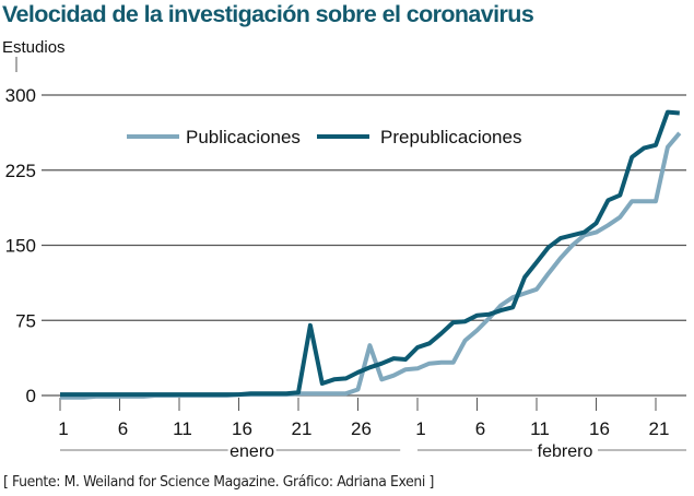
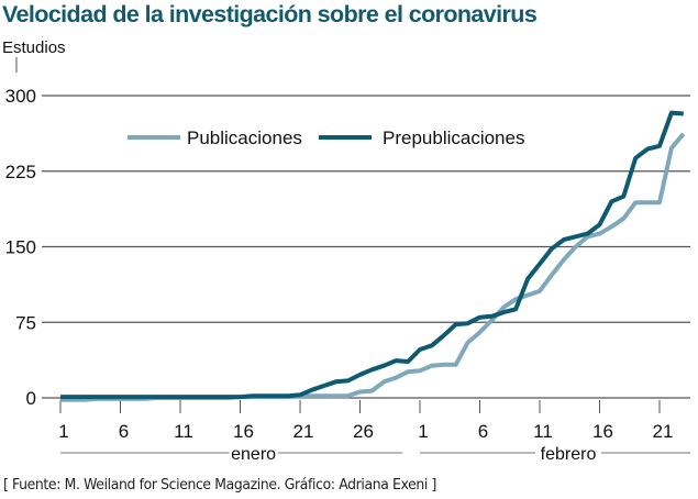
Prepublicaciones/21: 70 -> 10
Publicaciones/26: 50 -> 10
